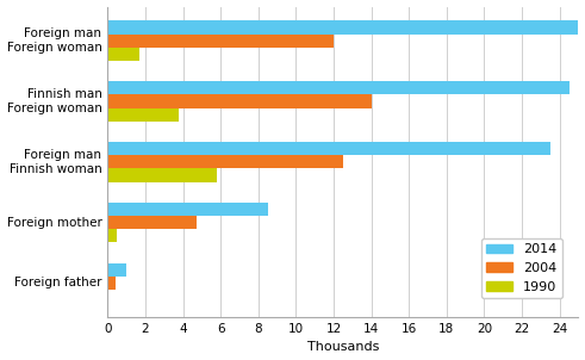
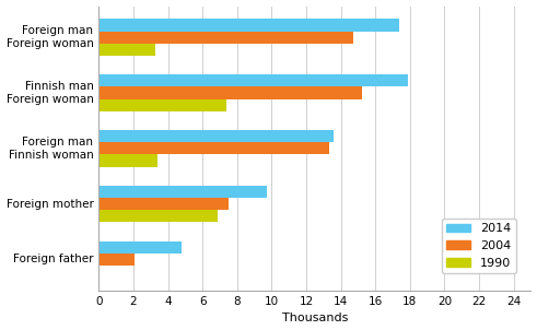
2014/Foreign man Foreign woman: 25.0 -> 17.4
2004/Foreign man Foreign woman: 12.0 -> 14.7
1990/Foreign man Foreign woman: 1.7 -> 3.3
2014/Finnish man Foreign woman: 24.5 -> 17.9
2004/Finnish man Foreign woman: 14.0 -> 15.2
1990/Finnish man Foreign woman: 3.8 -> 7.4
2014/Foreign man Finnish woman: 23.5 -> 13.6
2004/Foreign man Finnish woman: 12.5 -> 13.3
1990/Foreign man Finnish woman: 5.8 -> 3.4
2014/Foreign mother: 8.5 -> 9.7
2004/Foreign mother: 4.7 -> 7.5
1990/Foreign mother: 0.5 -> 6.9
2014/Foreign father: 1.0 -> 4.8
2004/Foreign father: 0.4 -> 2.1
